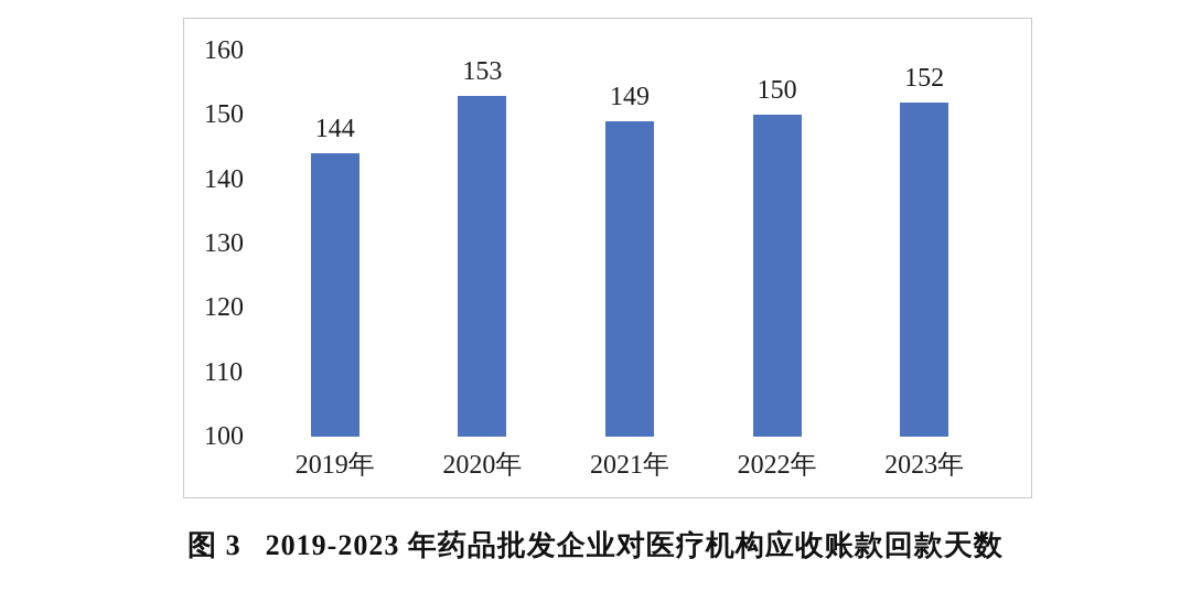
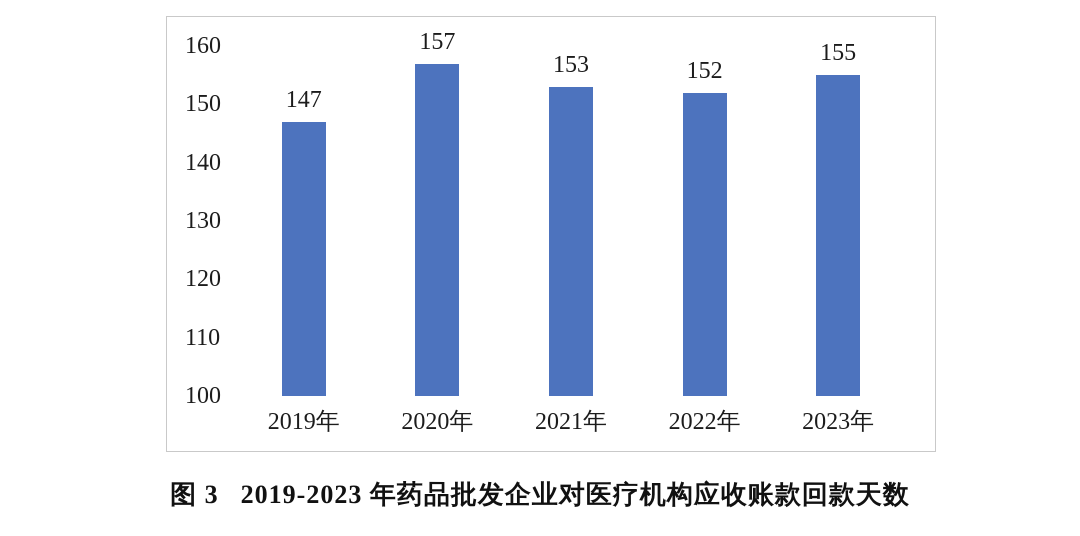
2019年: 144 -> 147
2020年: 153 -> 157
2021年: 149 -> 153
2022年: 150 -> 152
2023年: 152 -> 155
